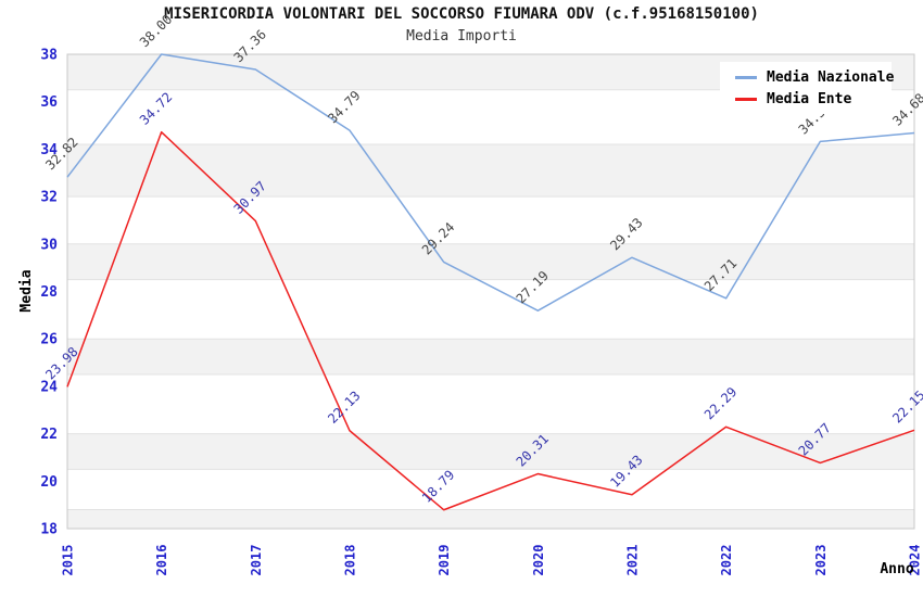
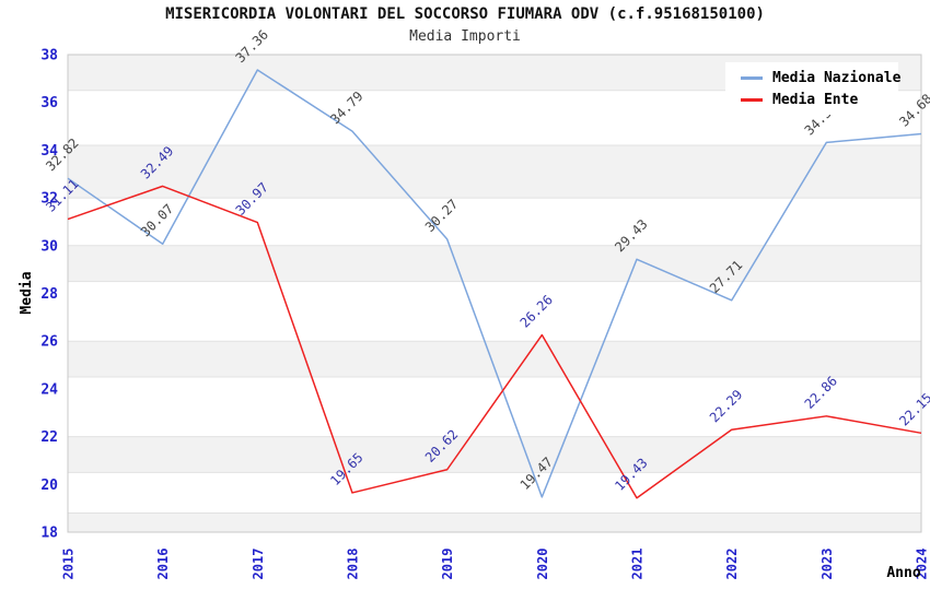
Media Ente/2015: 23.98 -> 31.11
Media Nazionale/2016: 38.00 -> 30.07
Media Ente/2016: 34.72 -> 32.49
Media Ente/2018: 22.13 -> 19.65
Media Nazionale/2019: 29.24 -> 30.27
Media Ente/2019: 18.79 -> 20.62
Media Nazionale/2020: 27.19 -> 19.47
Media Ente/2020: 20.31 -> 26.26
Media Ente/2023: 20.77 -> 22.86
